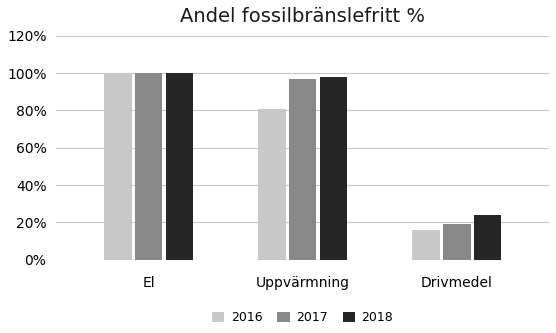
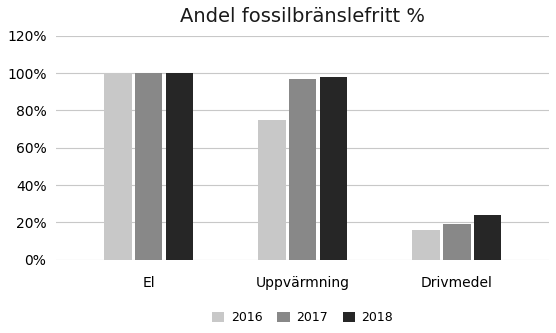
2016/Uppvärmning: 81% -> 75%
